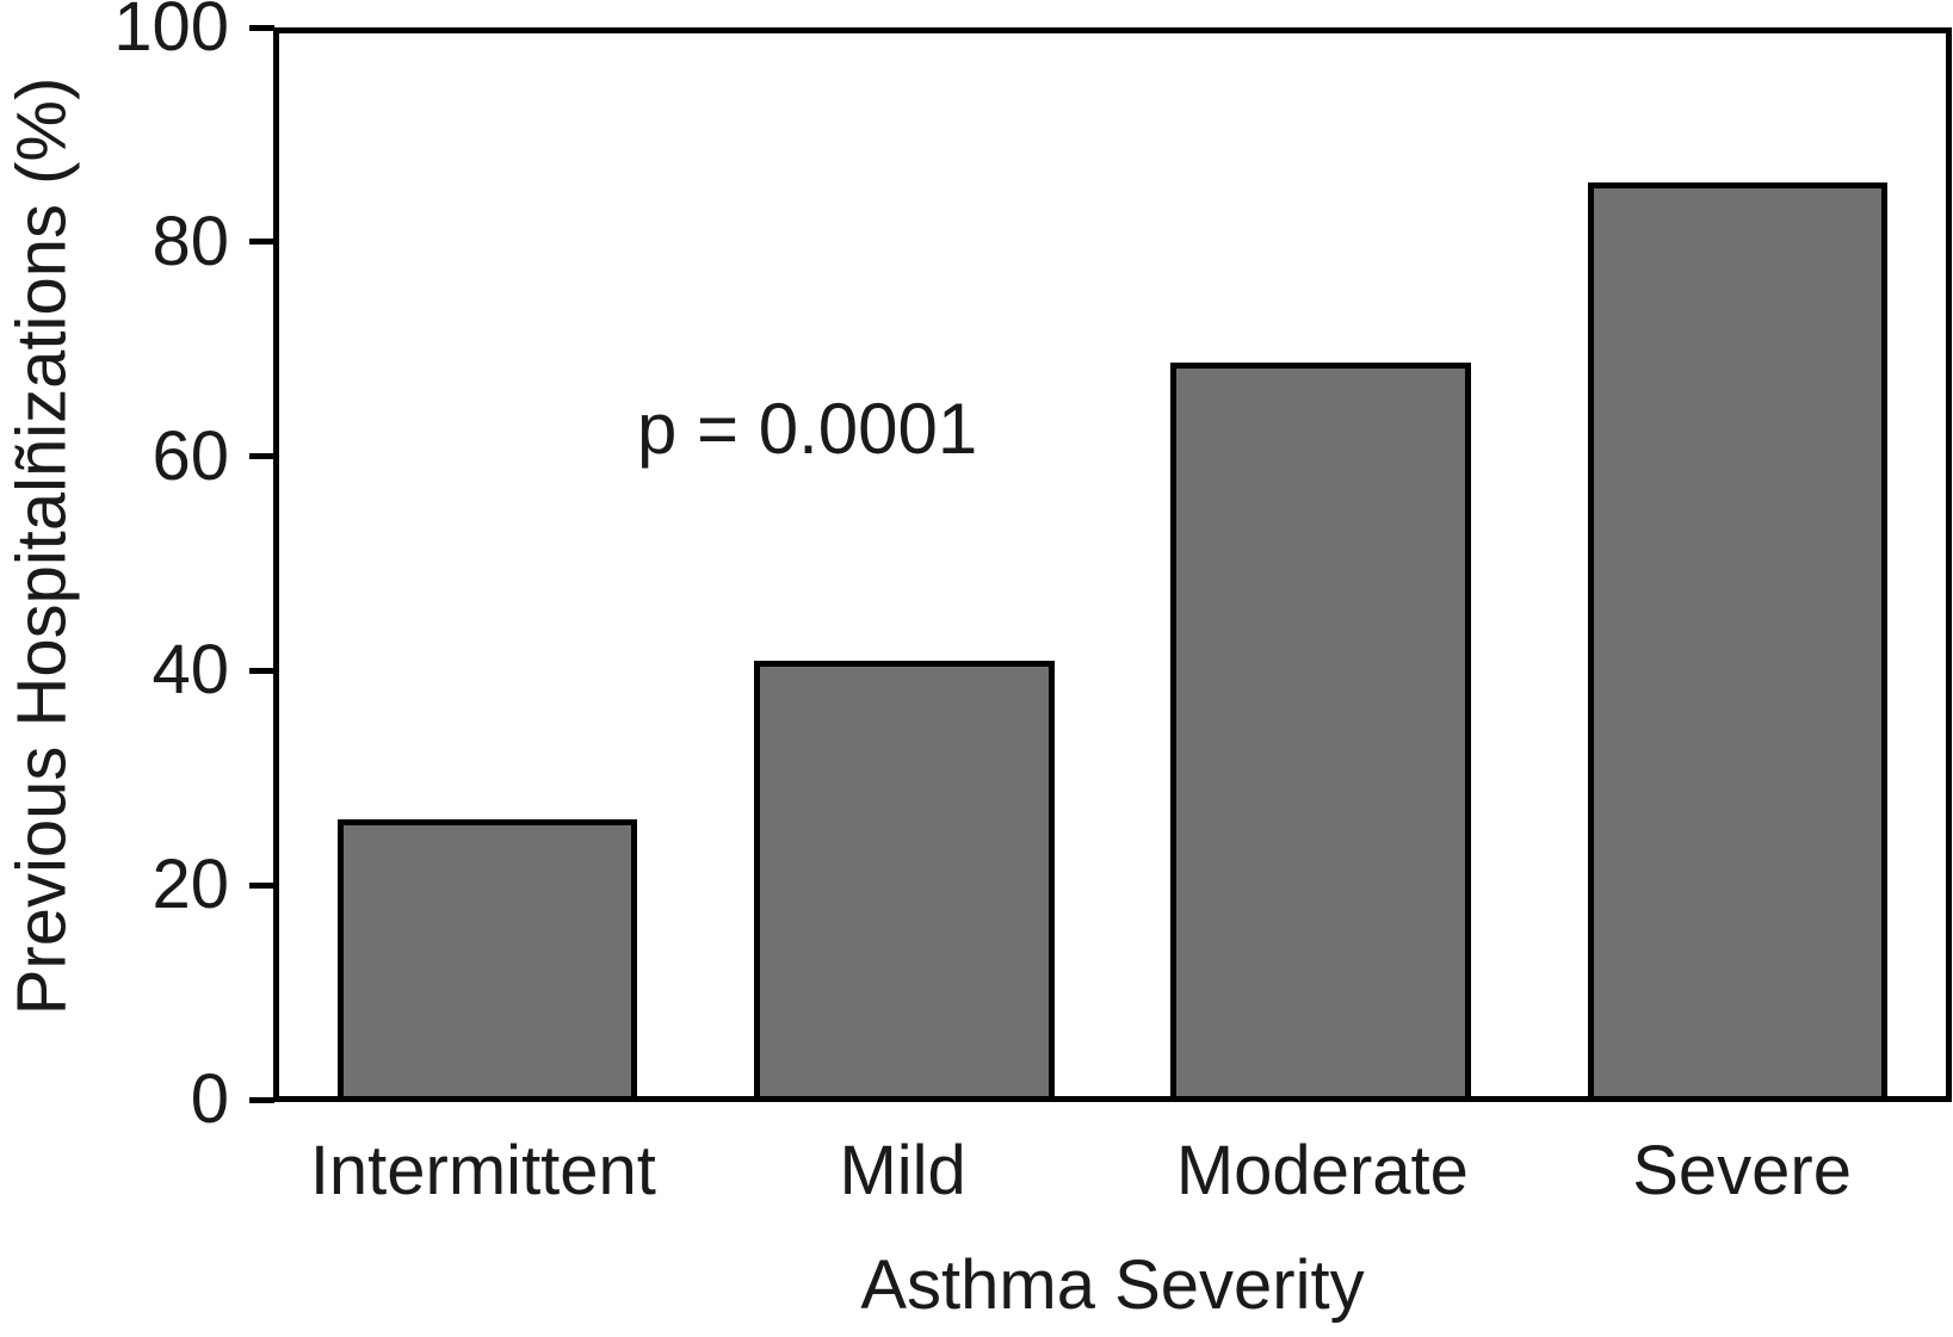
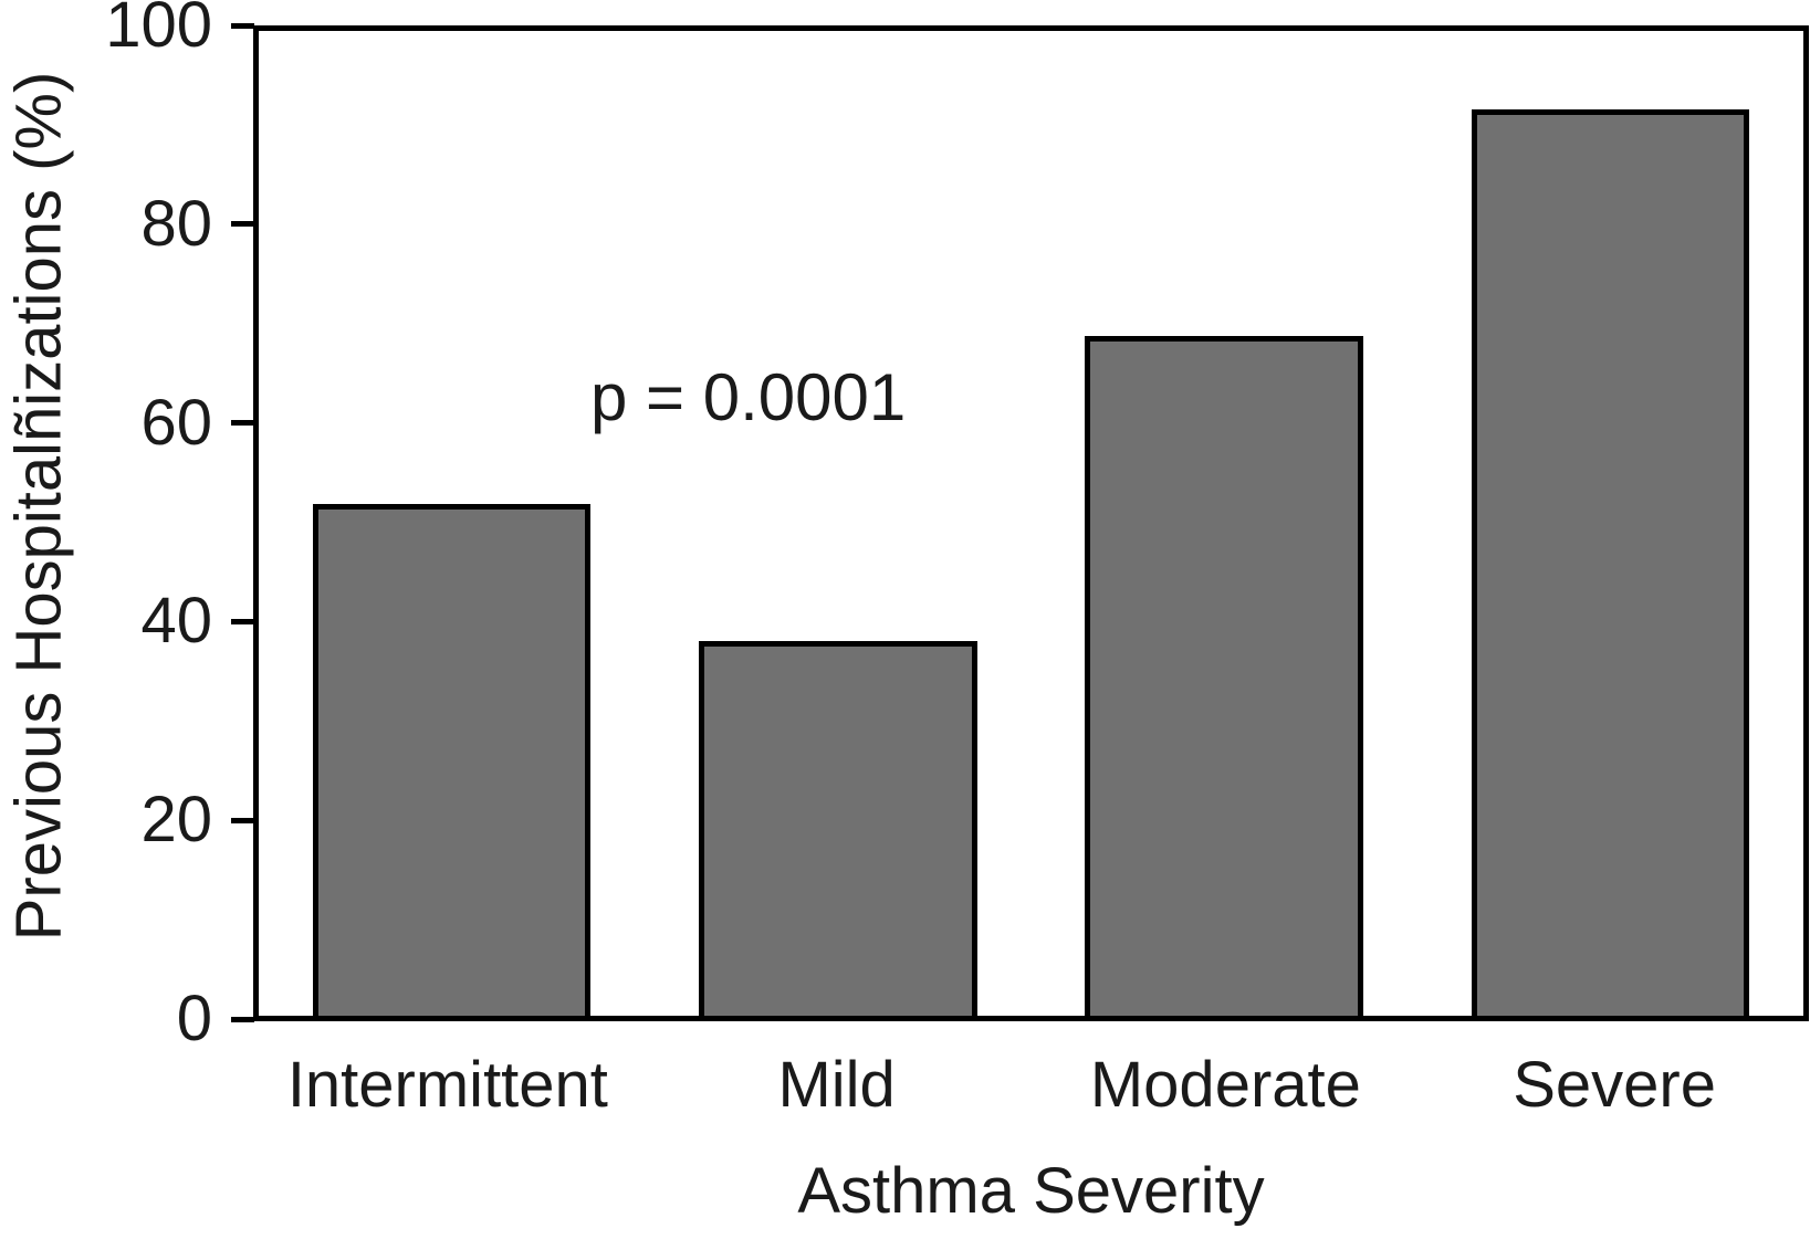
Intermittent: 26 -> 52
Mild: 41 -> 38
Severe: 86 -> 92
